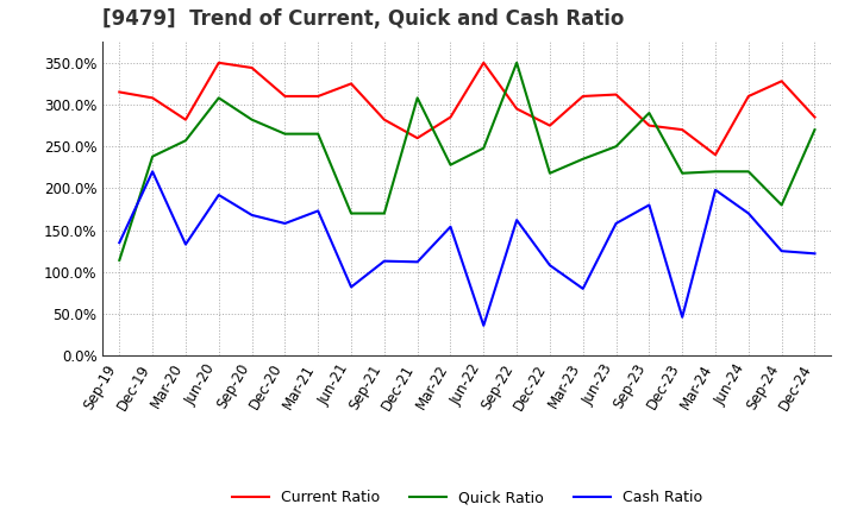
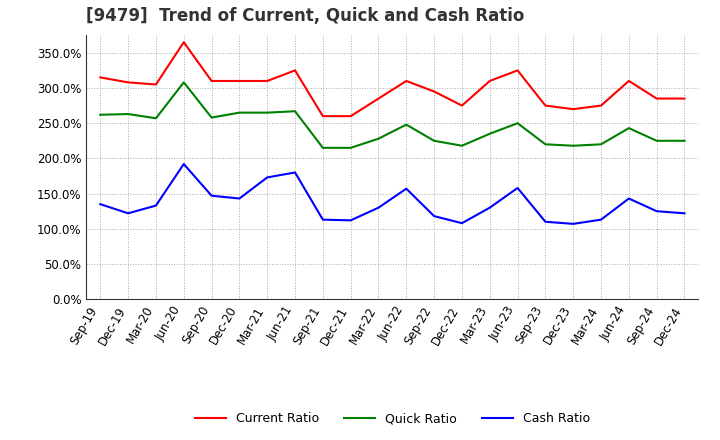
Quick Ratio/Sep-19: 114% -> 262%
Quick Ratio/Dec-19: 238% -> 263%
Cash Ratio/Dec-19: 220% -> 122%
Current Ratio/Mar-20: 282% -> 305%
Current Ratio/Jun-20: 350% -> 365%
Current Ratio/Sep-20: 344% -> 310%
Quick Ratio/Sep-20: 282% -> 258%
Cash Ratio/Sep-20: 168% -> 147%
Cash Ratio/Dec-20: 158% -> 143%
Quick Ratio/Jun-21: 170% -> 267%
Cash Ratio/Jun-21: 82% -> 180%
Current Ratio/Sep-21: 282% -> 260%
Quick Ratio/Sep-21: 170% -> 215%
Quick Ratio/Dec-21: 308% -> 215%
Cash Ratio/Mar-22: 154% -> 130%
Current Ratio/Jun-22: 350% -> 310%
Cash Ratio/Jun-22: 36% -> 157%
Quick Ratio/Sep-22: 350% -> 225%
Cash Ratio/Sep-22: 162% -> 118%
Cash Ratio/Mar-23: 80% -> 130%
Current Ratio/Jun-23: 312% -> 325%
Quick Ratio/Sep-23: 290% -> 220%
Cash Ratio/Sep-23: 180% -> 110%
Cash Ratio/Dec-23: 46% -> 107%
Current Ratio/Mar-24: 240% -> 275%
Cash Ratio/Mar-24: 198% -> 113%
Quick Ratio/Jun-24: 220% -> 243%
Cash Ratio/Jun-24: 170% -> 143%
Current Ratio/Sep-24: 328% -> 285%
Quick Ratio/Sep-24: 180% -> 225%
Quick Ratio/Dec-24: 270% -> 225%
